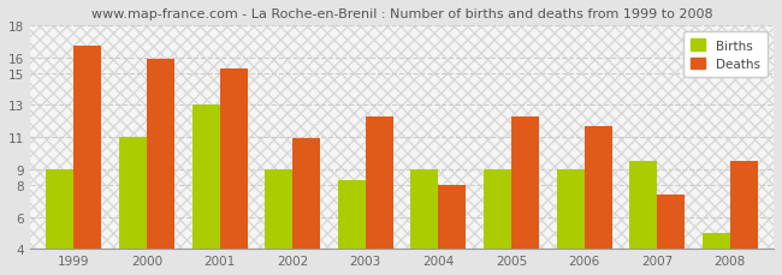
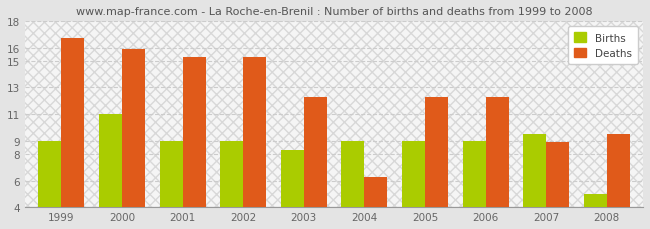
Births/2001: 13.0 -> 9.0
Deaths/2002: 10.9 -> 15.3
Deaths/2004: 8.0 -> 6.3
Deaths/2006: 11.7 -> 12.3
Deaths/2007: 7.4 -> 8.9
